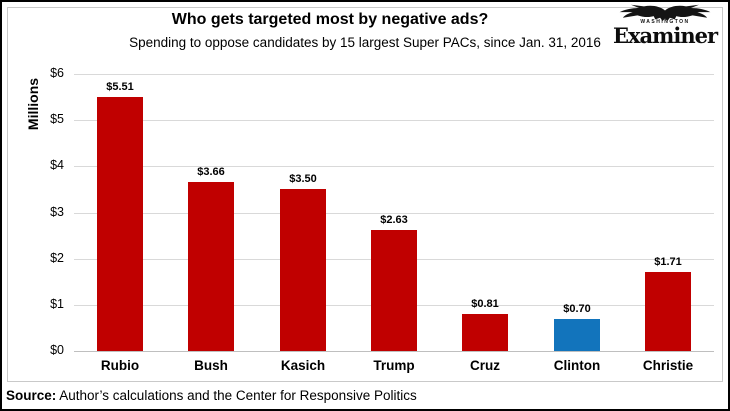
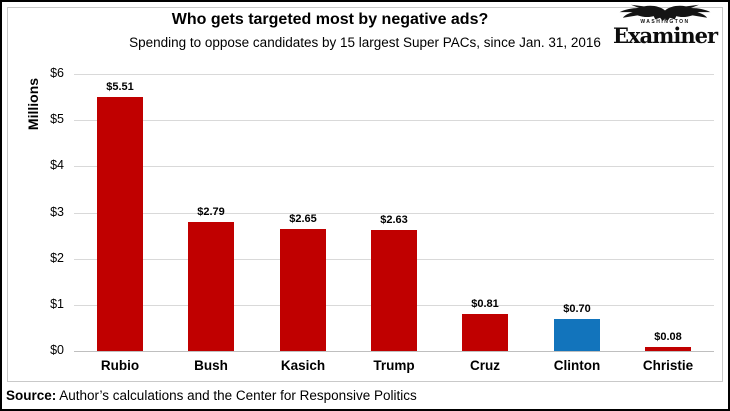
Bush: $3.66 -> $2.79
Kasich: $3.50 -> $2.65
Christie: $1.71 -> $0.08
